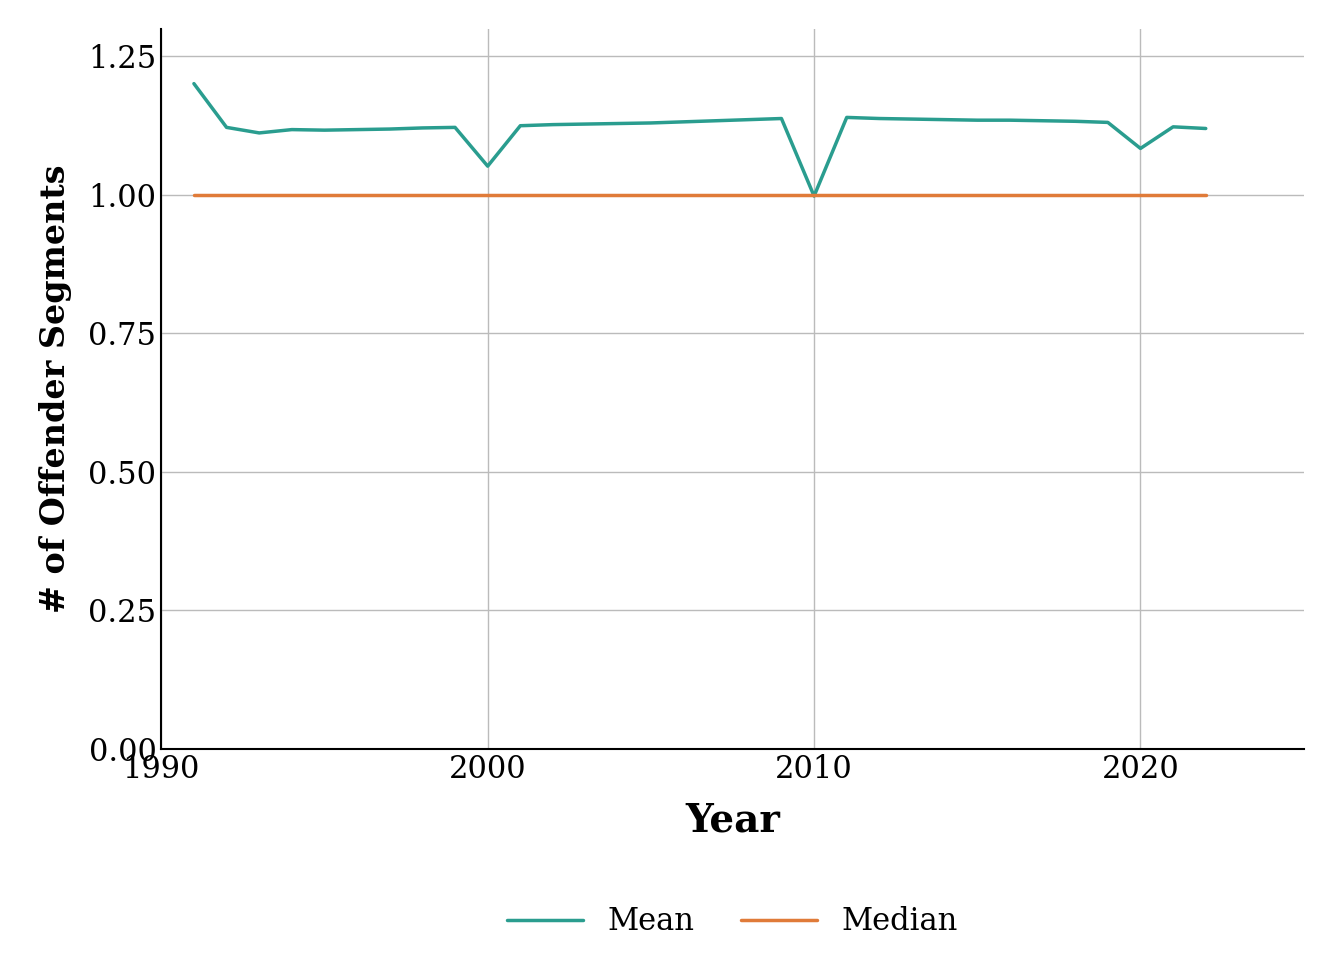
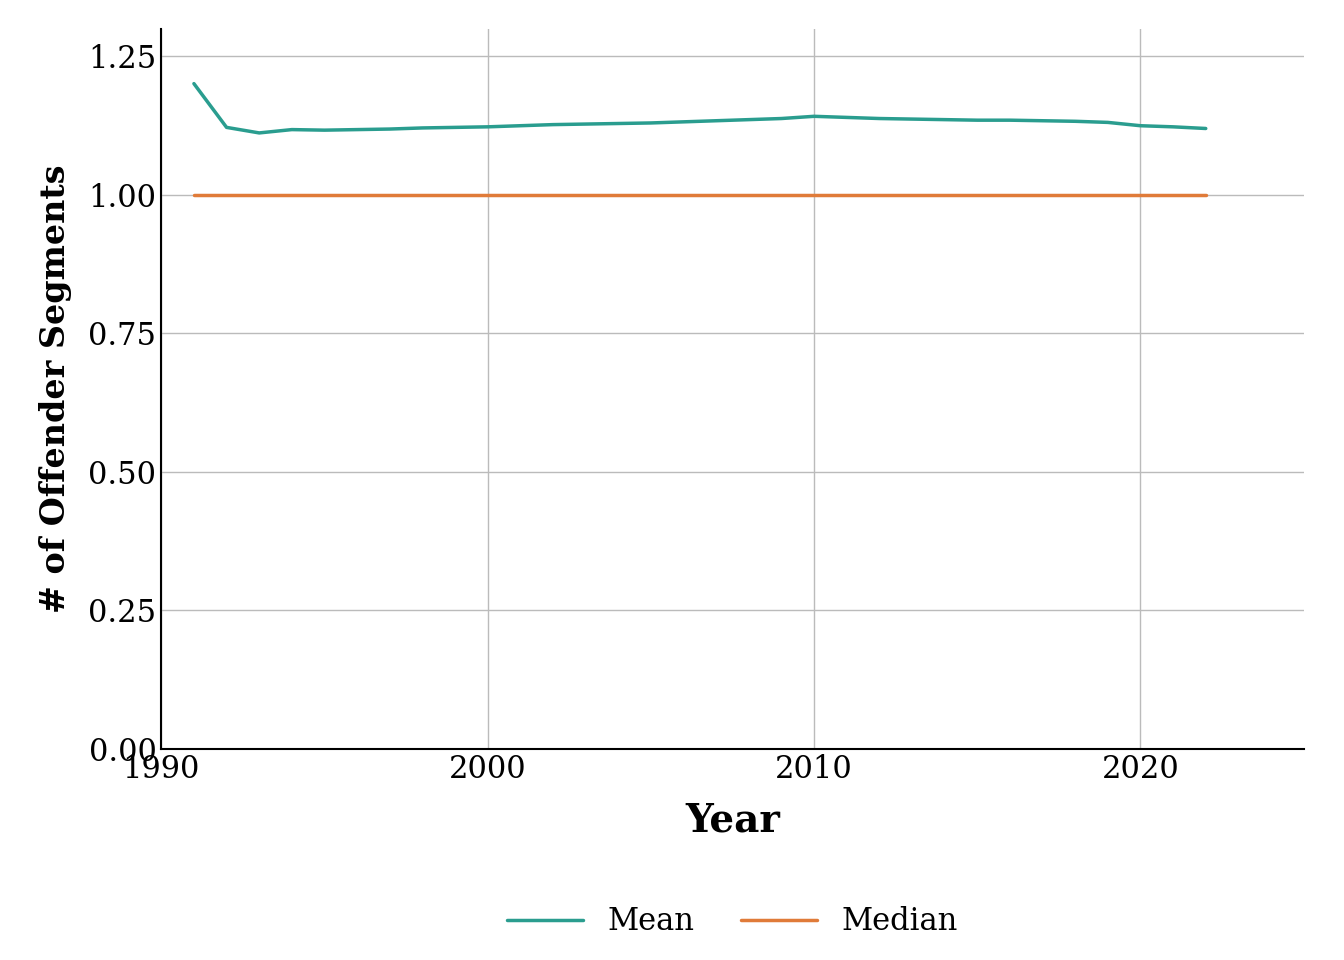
Mean/2000: 1.052 -> 1.123
Mean/2010: 0.998 -> 1.142
Mean/2020: 1.084 -> 1.125
